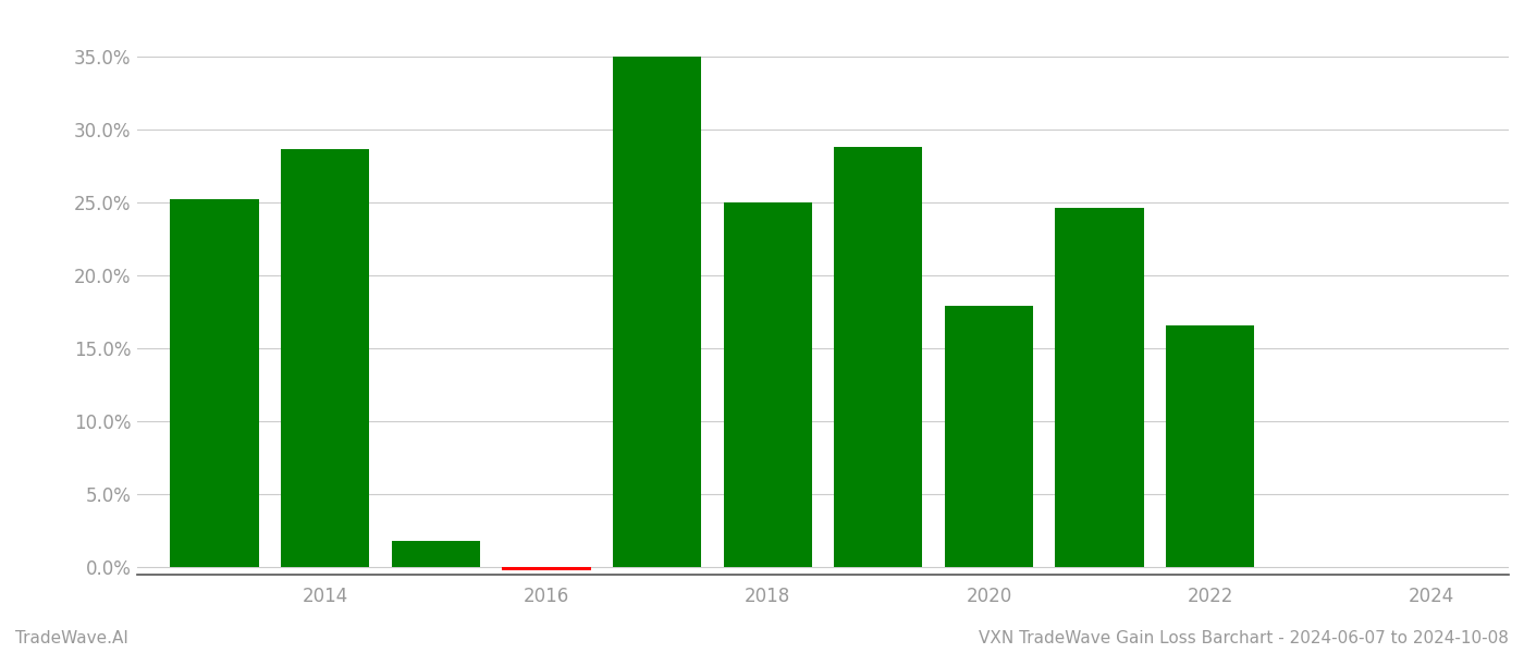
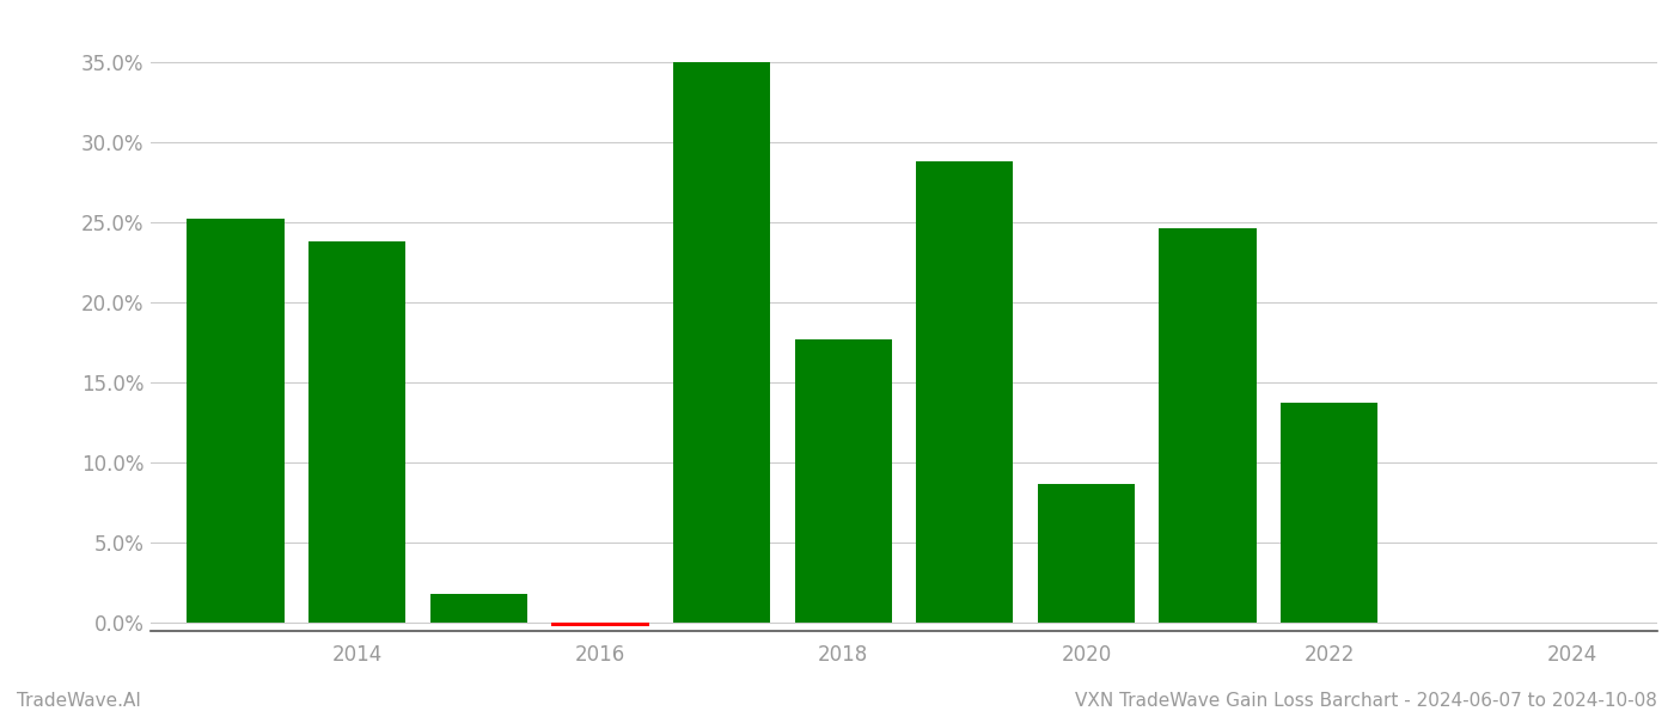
2014: 28.6% -> 23.8%
2018: 25.0% -> 17.7%
2020: 17.9% -> 8.7%
2022: 16.6% -> 13.7%
